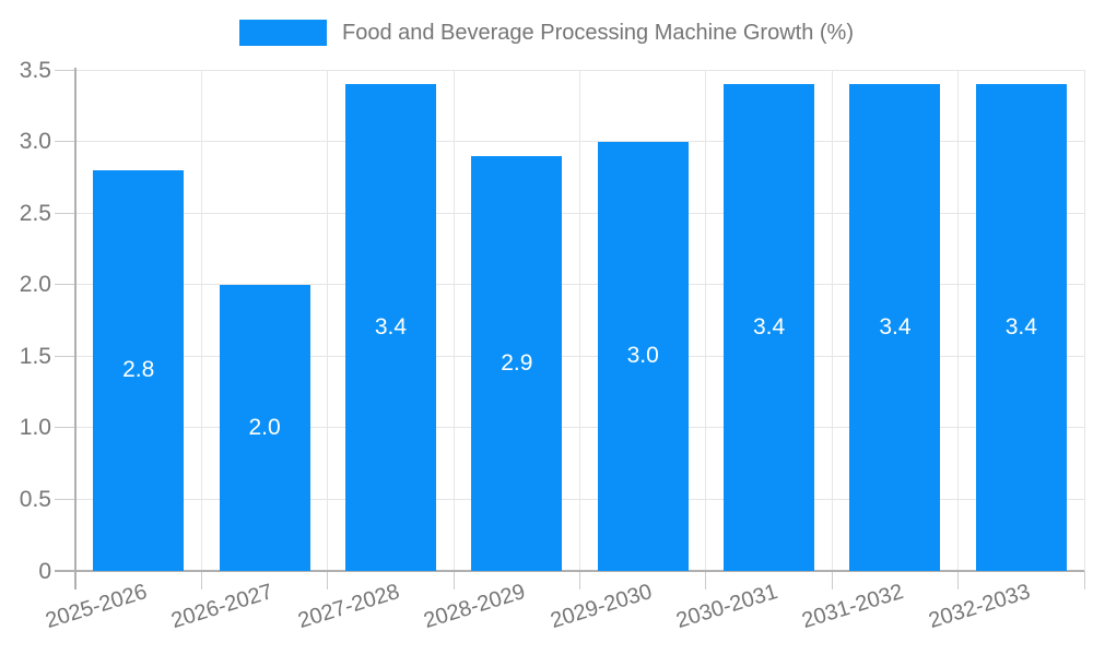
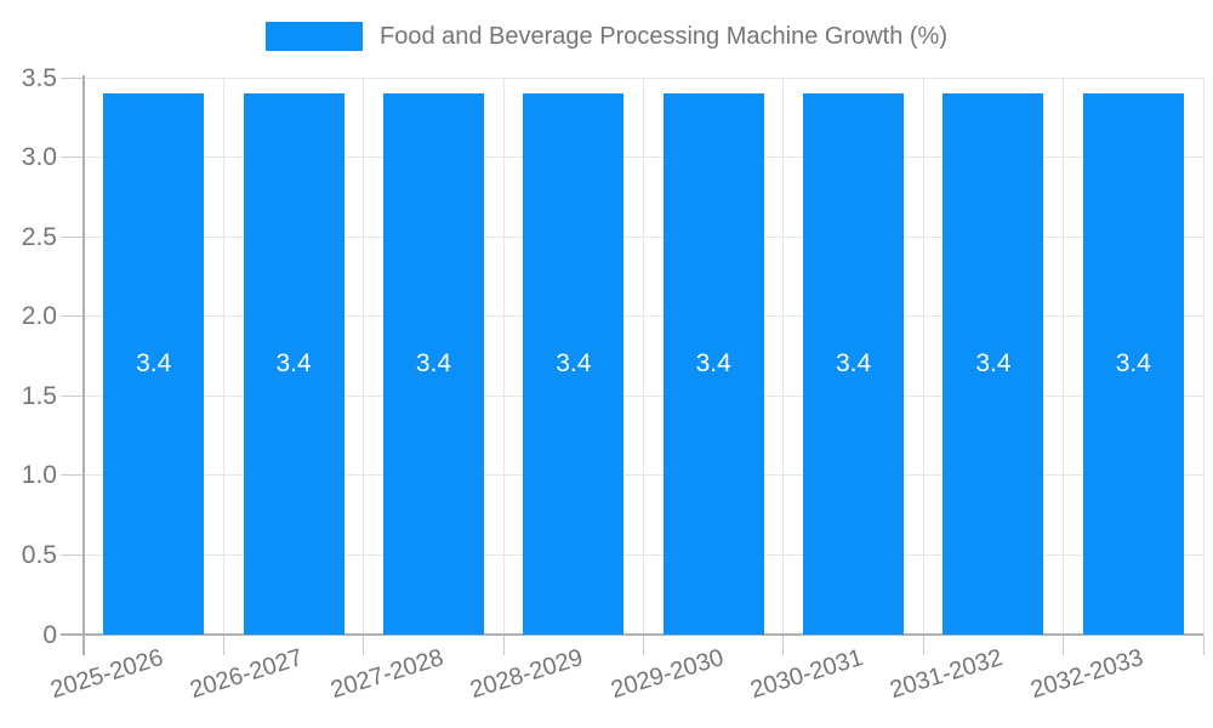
2025-2026: 2.8 -> 3.4
2026-2027: 2.0 -> 3.4
2028-2029: 2.9 -> 3.4
2029-2030: 3.0 -> 3.4
